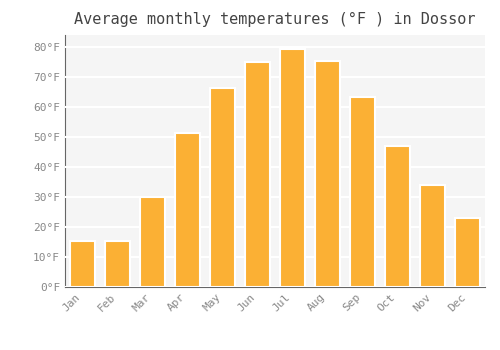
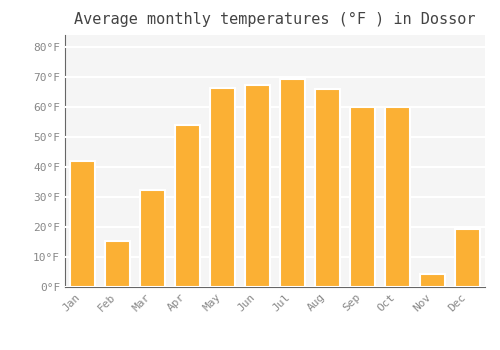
Jan: 15.5°F -> 42.0°F
Mar: 30.0°F -> 32.5°F
Apr: 51.5°F -> 54.0°F
Jun: 75.0°F -> 67.5°F
Jul: 79.5°F -> 69.5°F
Aug: 75.5°F -> 66.0°F
Sep: 63.5°F -> 60.0°F
Oct: 47.0°F -> 60.0°F
Nov: 34.0°F -> 4.5°F
Dec: 23.0°F -> 19.5°F
